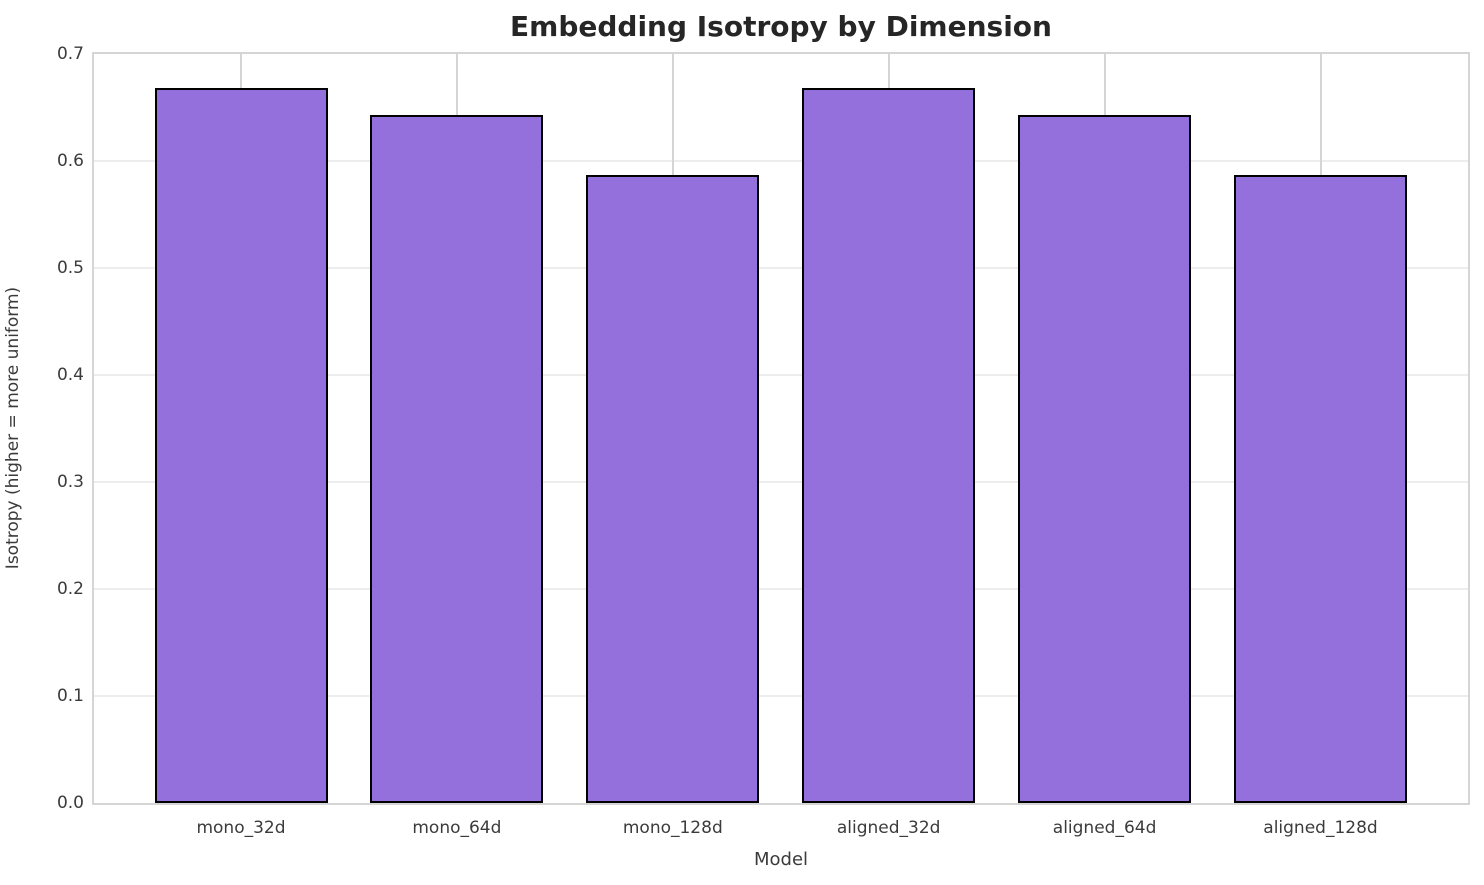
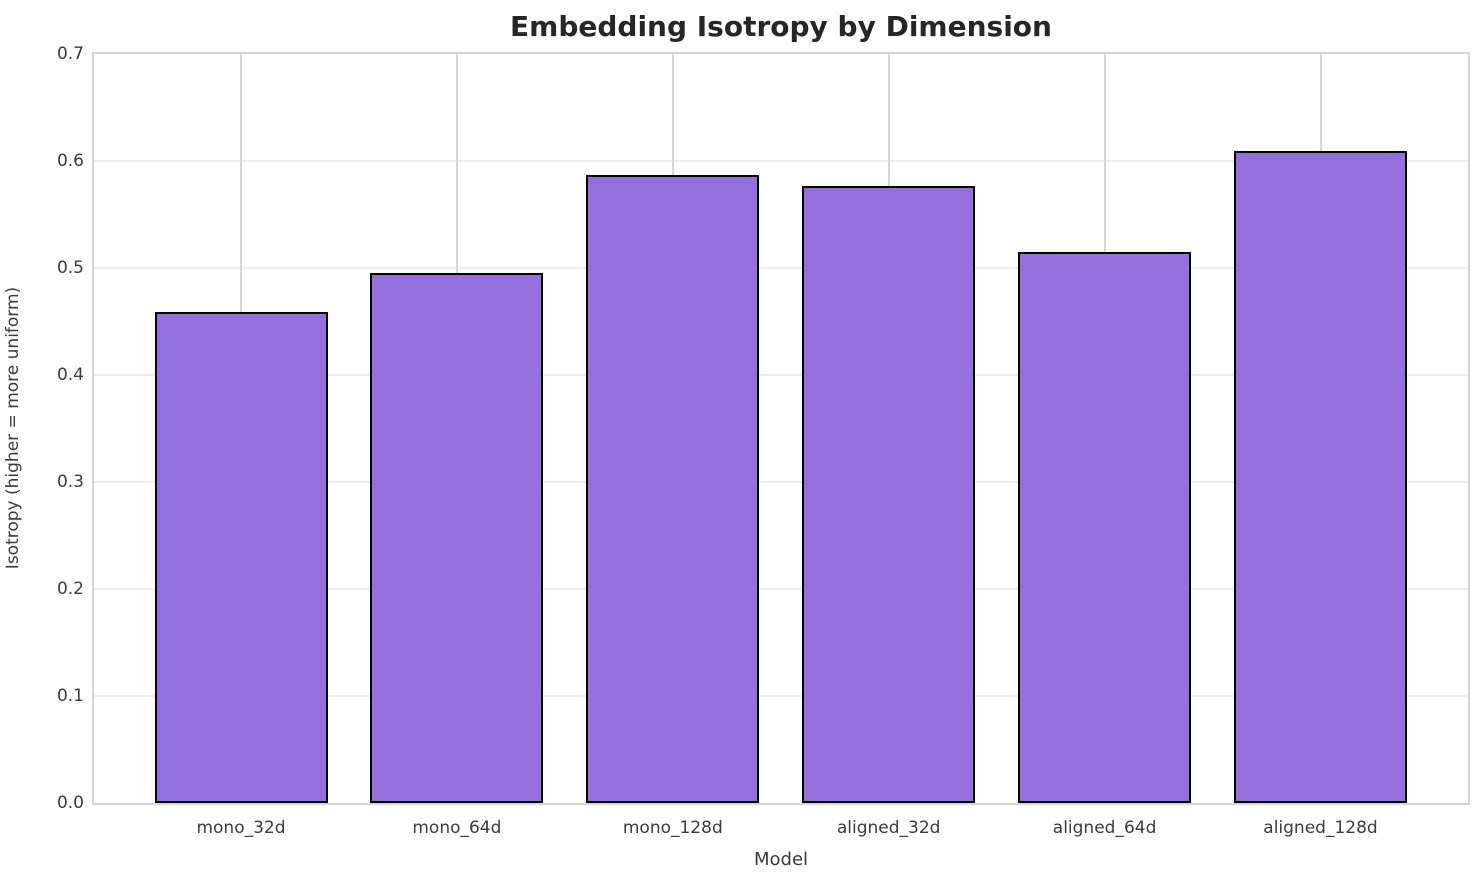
mono_32d: 0.668 -> 0.459
mono_64d: 0.643 -> 0.495
aligned_32d: 0.668 -> 0.577
aligned_64d: 0.643 -> 0.515
aligned_128d: 0.587 -> 0.609
